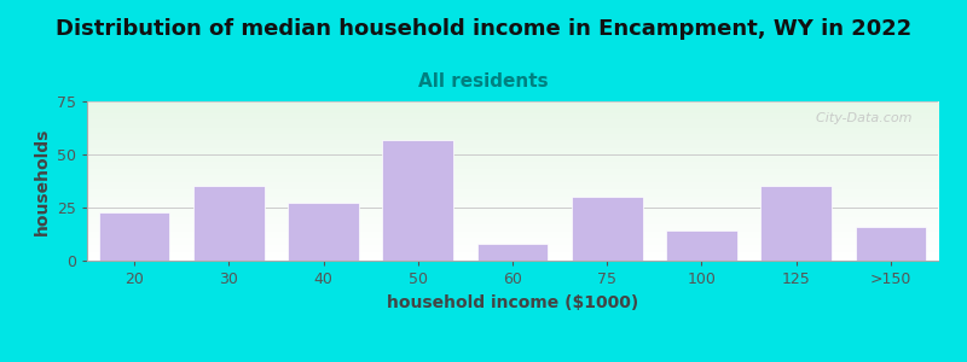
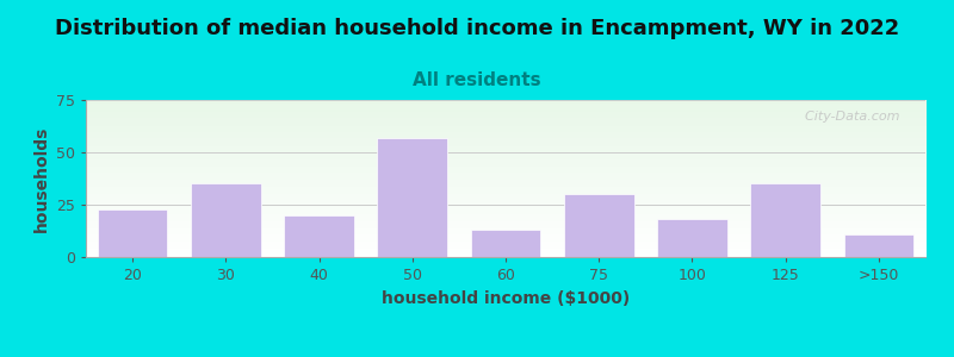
40: 27 -> 20
60: 8 -> 13
100: 14 -> 18
>150: 16 -> 11
